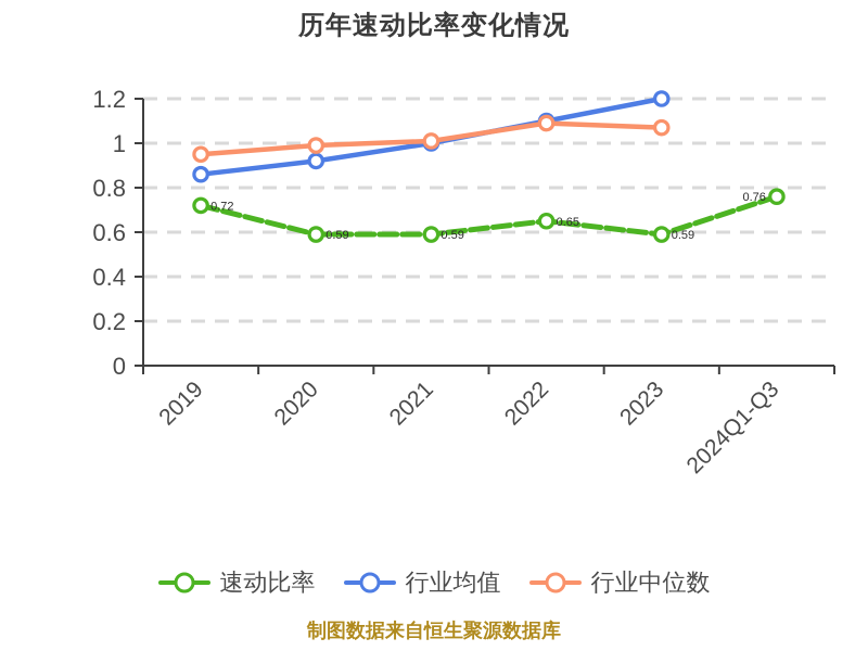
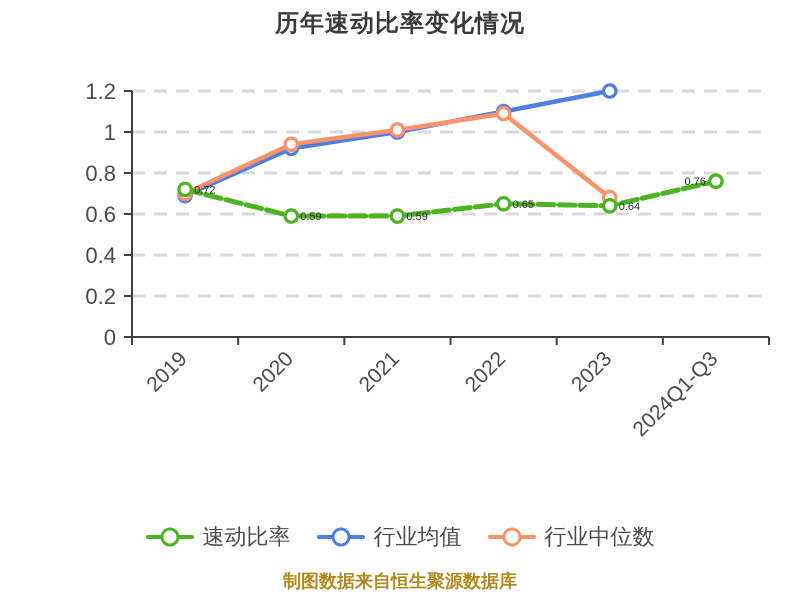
行业均值/2019: 0.86 -> 0.69
行业中位数/2019: 0.95 -> 0.70
行业中位数/2020: 0.99 -> 0.94
速动比率/2023: 0.59 -> 0.64
行业中位数/2023: 1.07 -> 0.68
